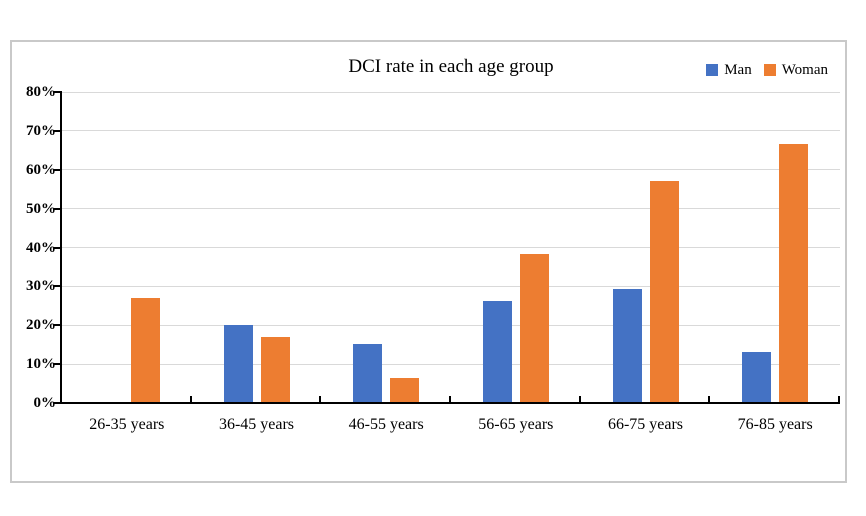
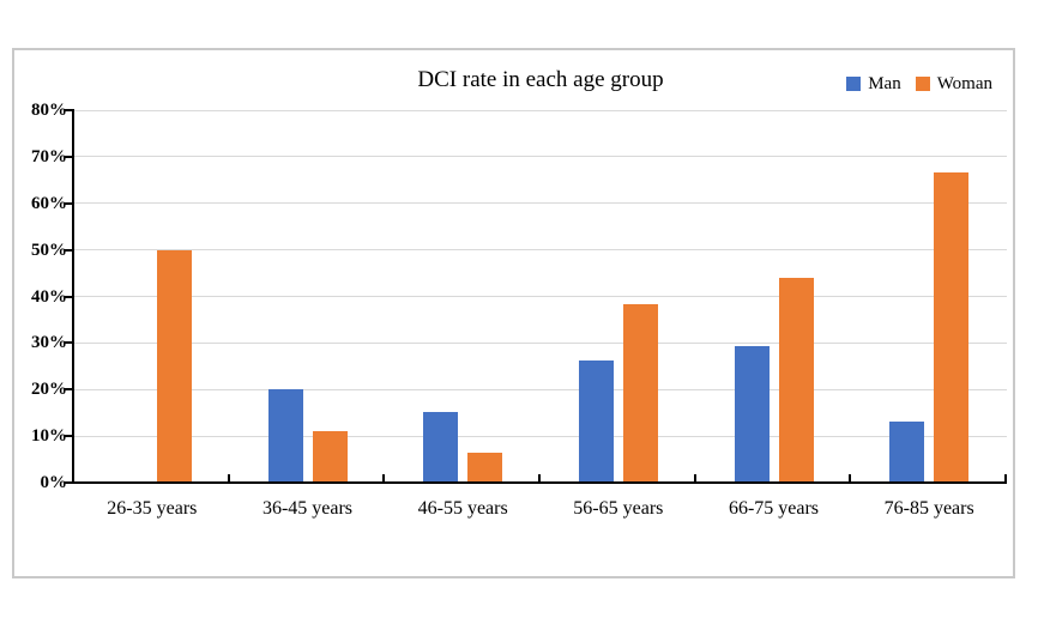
Woman/26-35 years: 27% -> 50%
Woman/36-45 years: 17% -> 11%
Woman/66-75 years: 57% -> 44%
